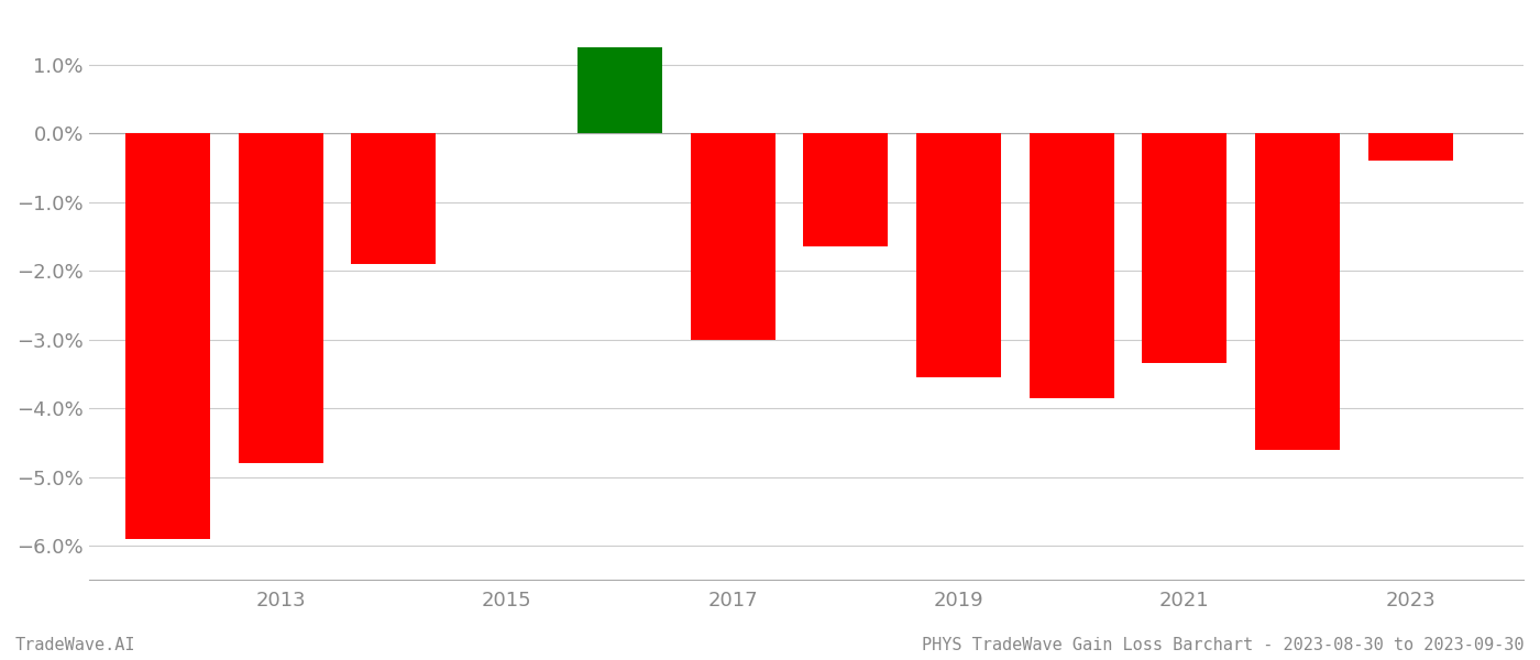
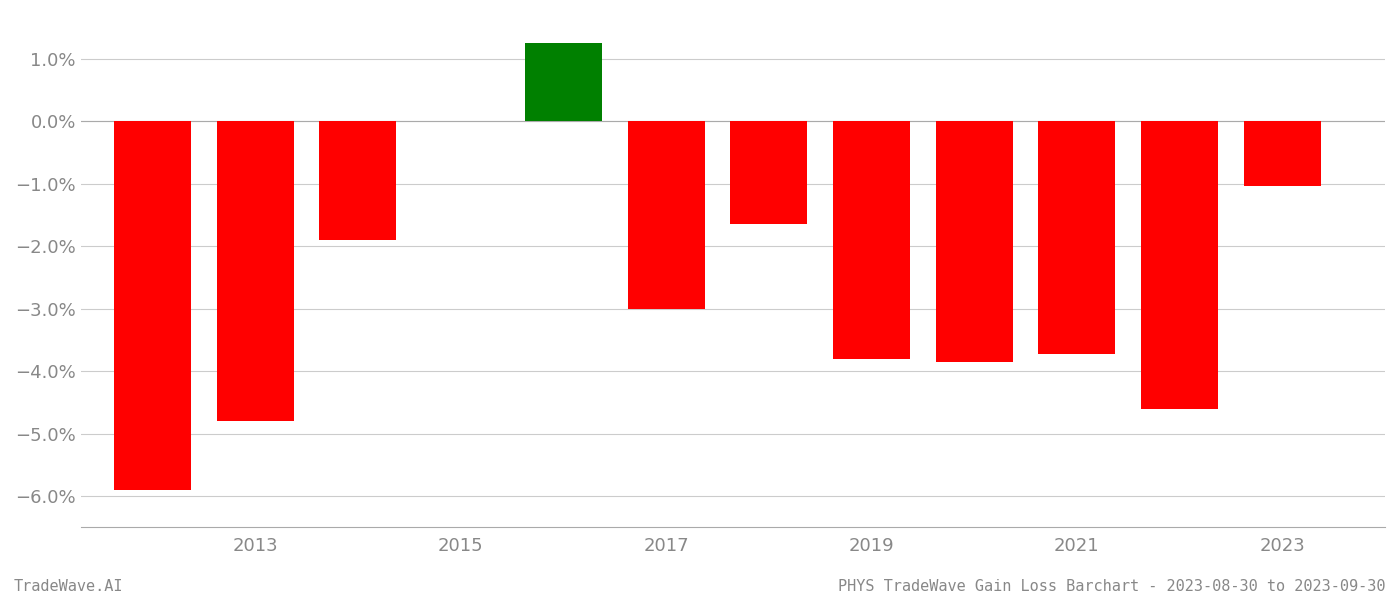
2019: -3.55% -> -3.80%
2021: -3.35% -> -3.72%
2023: -0.40% -> -1.04%
